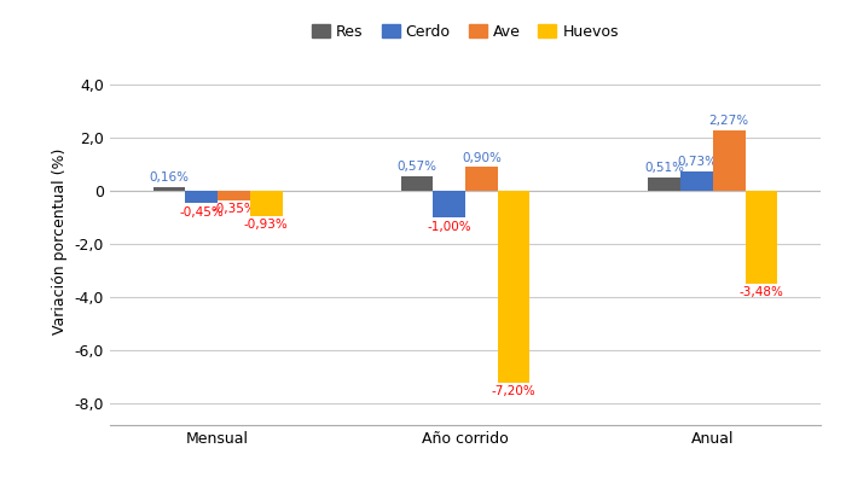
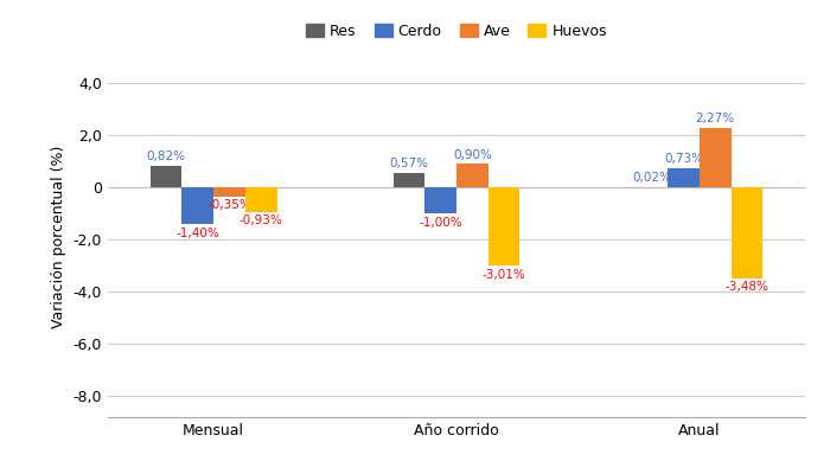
Res/Mensual: 0,16% -> 0,82%
Cerdo/Mensual: -0,45 -> -1,40
Huevos/Año corrido: -7,20% -> -3,01%
Res/Anual: 0,51% -> 0,02%
